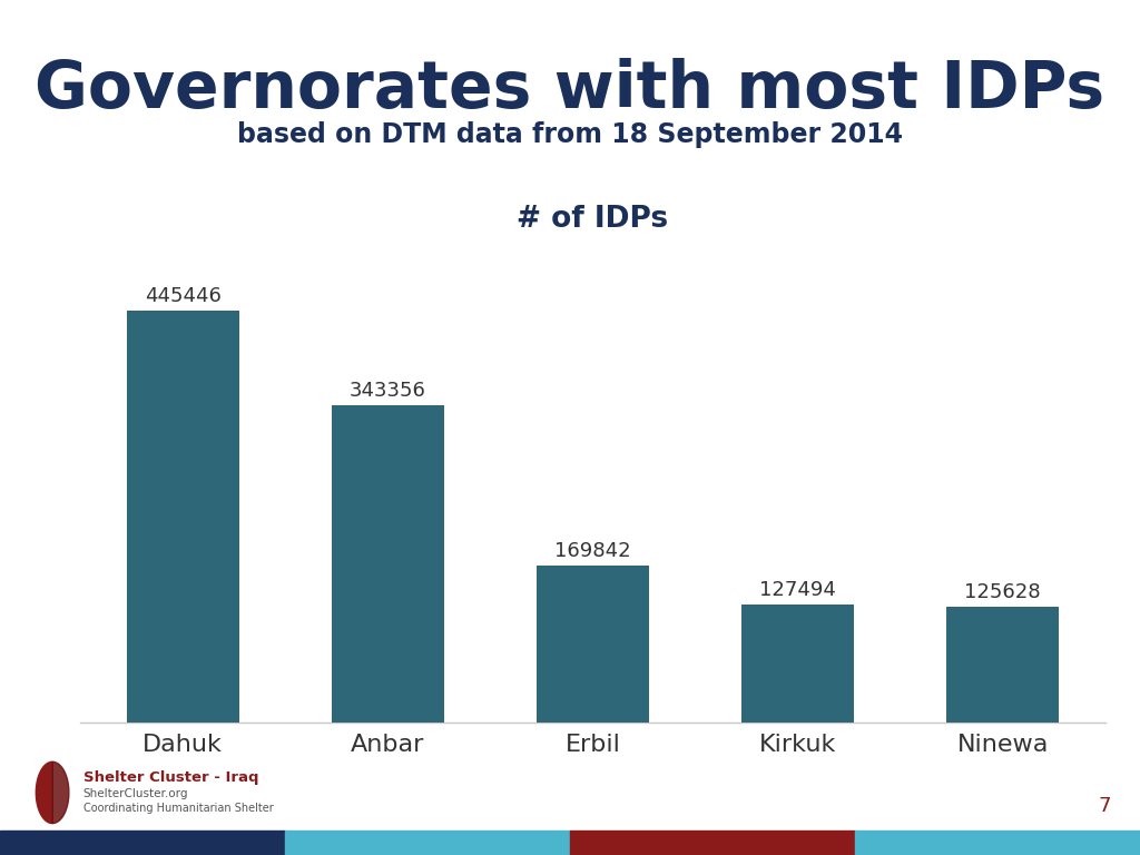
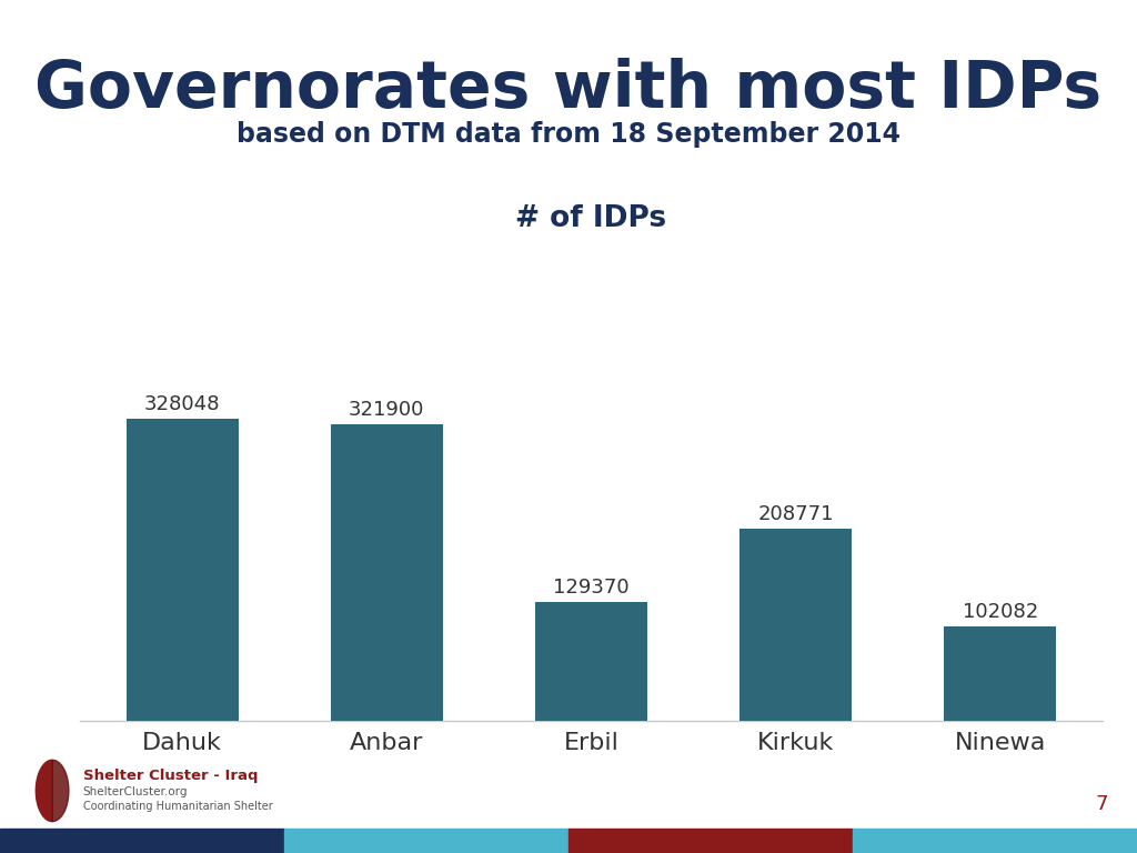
Dahuk: 445446 -> 328048
Anbar: 343356 -> 321900
Erbil: 169842 -> 129370
Kirkuk: 127494 -> 208771
Ninewa: 125628 -> 102082
